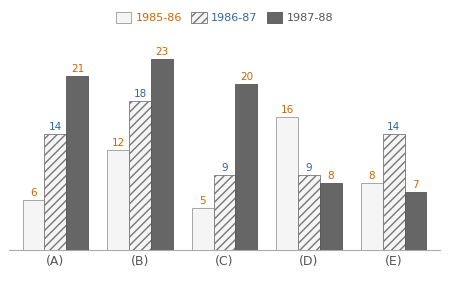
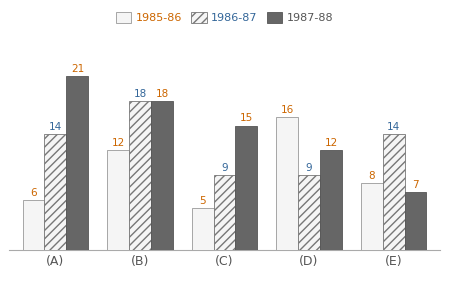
1987-88/(B): 23 -> 18
1987-88/(C): 20 -> 15
1987-88/(D): 8 -> 12
